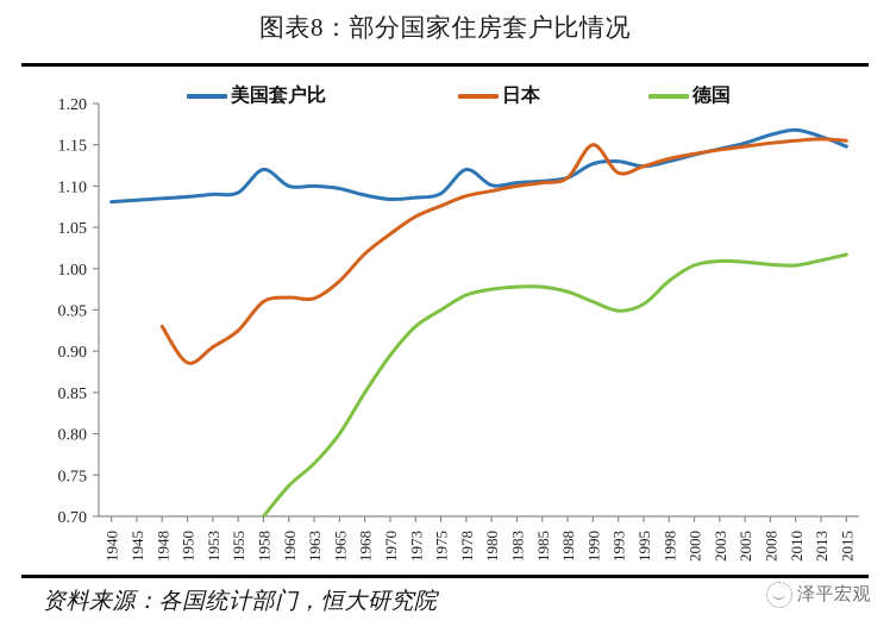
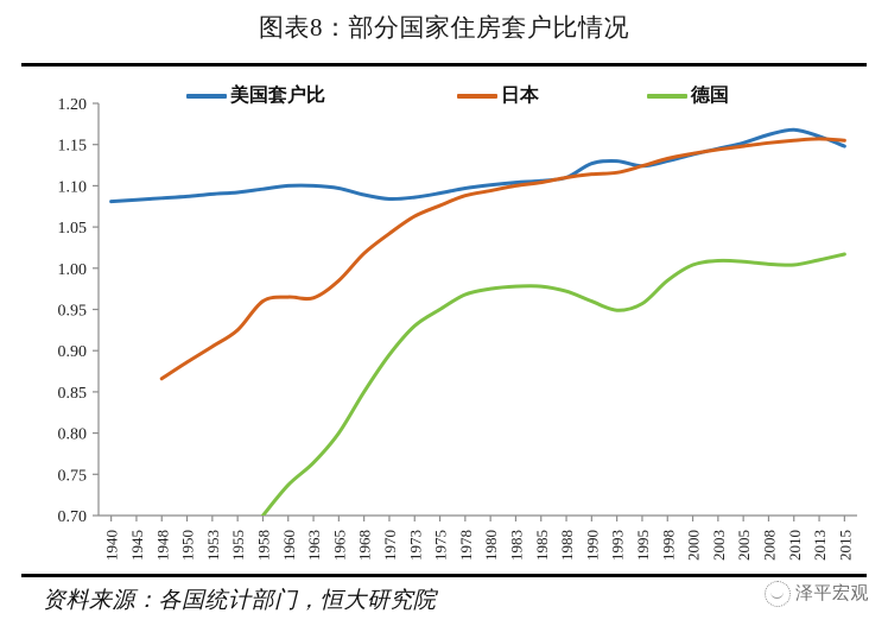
日本/1948: 0.93 -> 0.87
美国套户比/1958: 1.12 -> 1.10
美国套户比/1978: 1.12 -> 1.10
日本/1990: 1.15 -> 1.11
